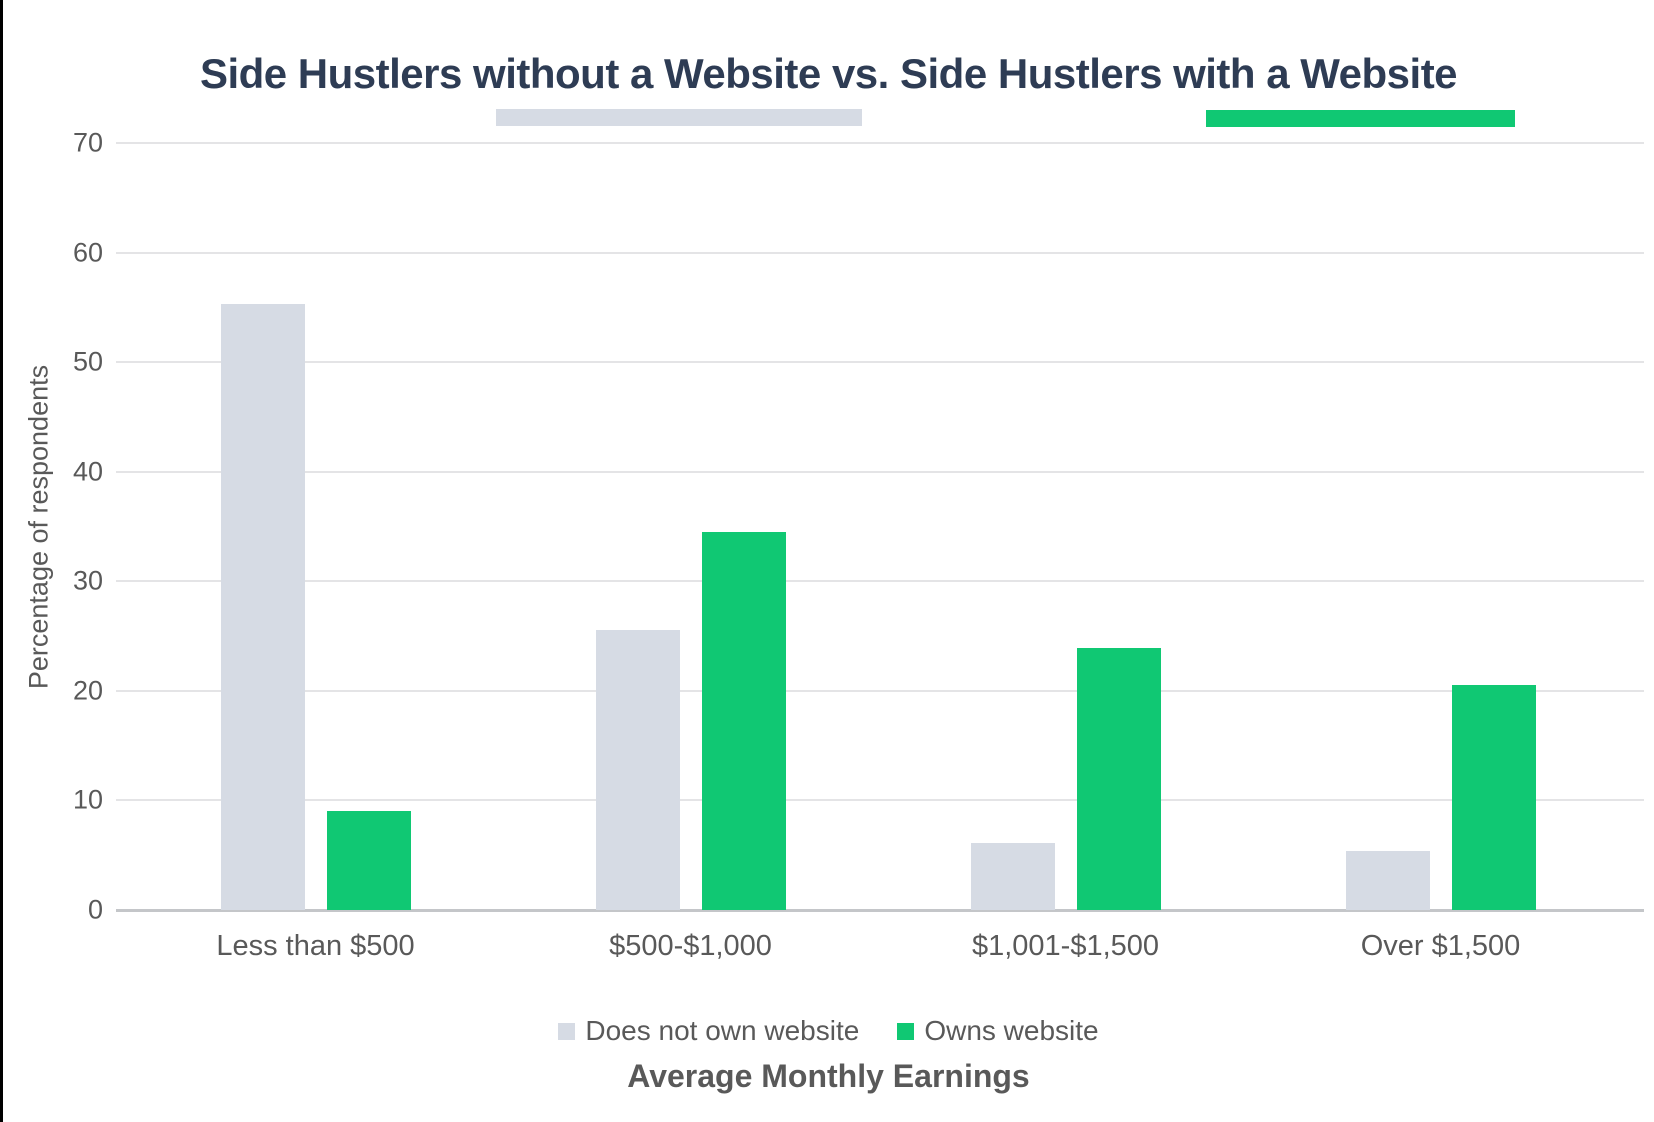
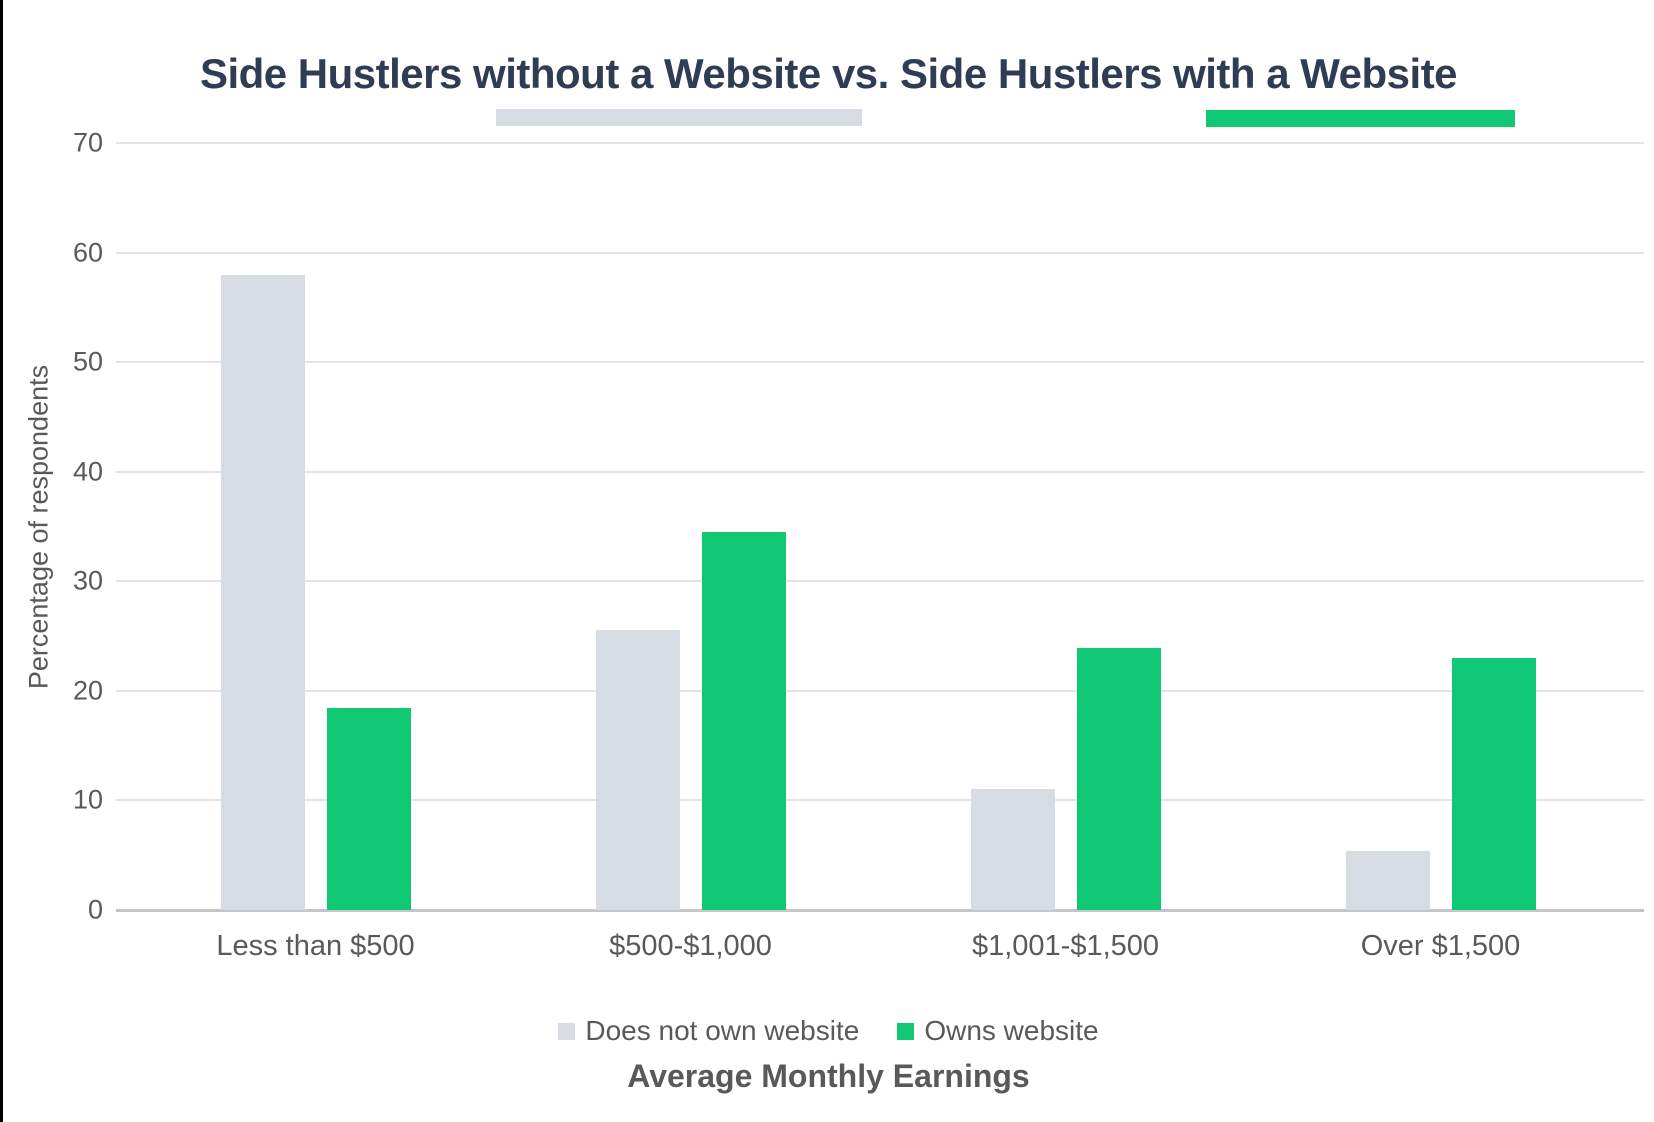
Does not own website/Less than $500: 55.3 -> 58.0
Owns website/Less than $500: 9.0 -> 18.4
Does not own website/$1,001-$1,500: 6.1 -> 11.0
Owns website/Over $1,500: 20.5 -> 23.0
